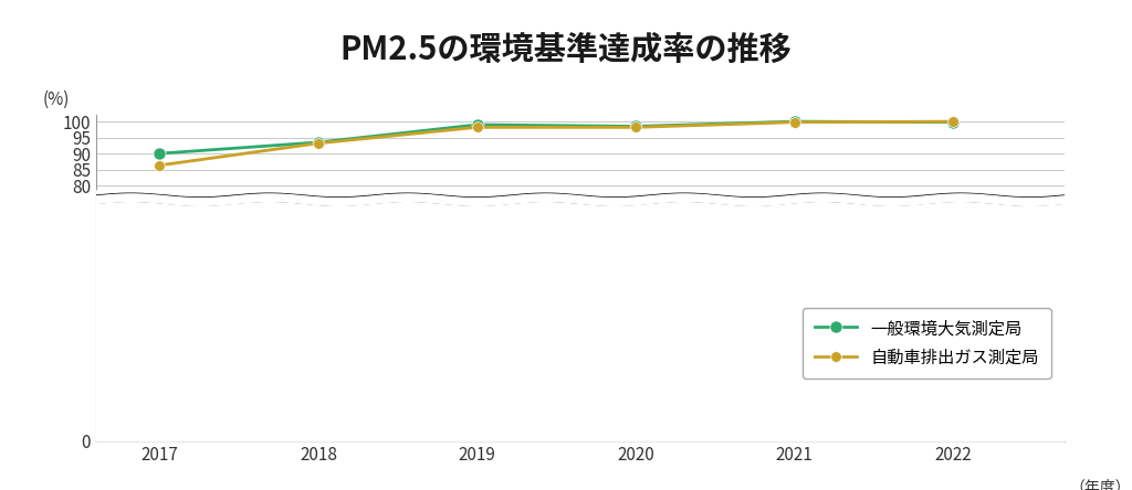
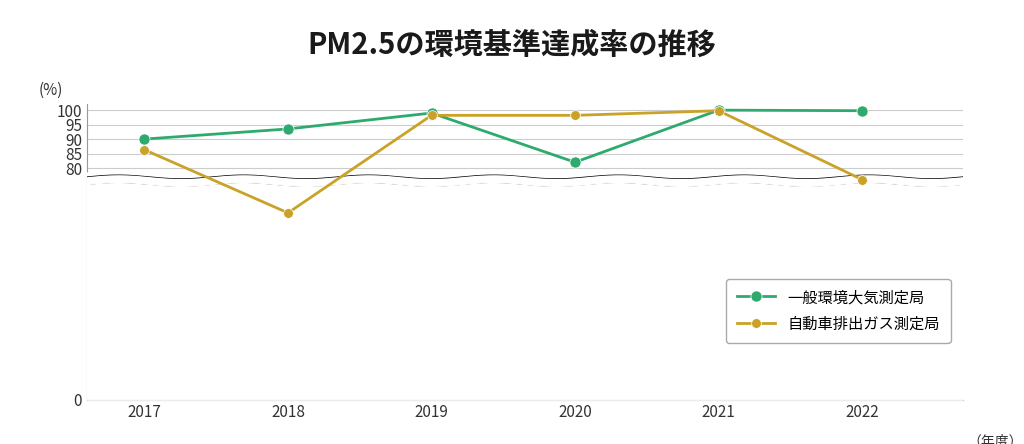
自動車排出ガス測定局/2018: 93.2 -> 64.5
一般環境大気測定局/2020: 98.5 -> 82.0
自動車排出ガス測定局/2022: 100.0 -> 76.0
